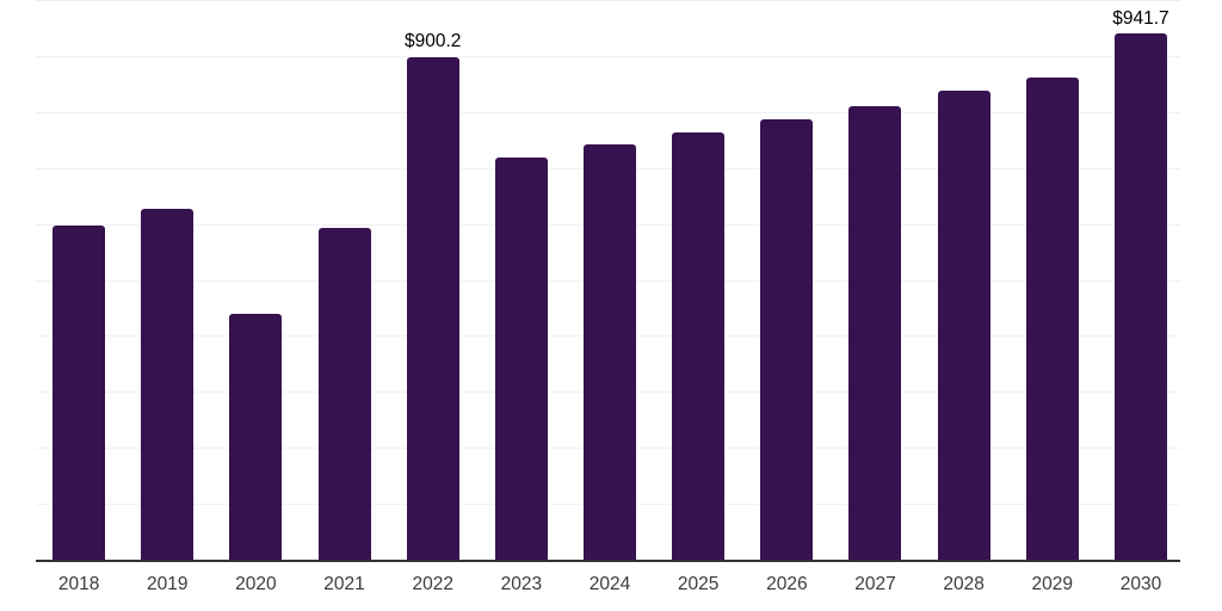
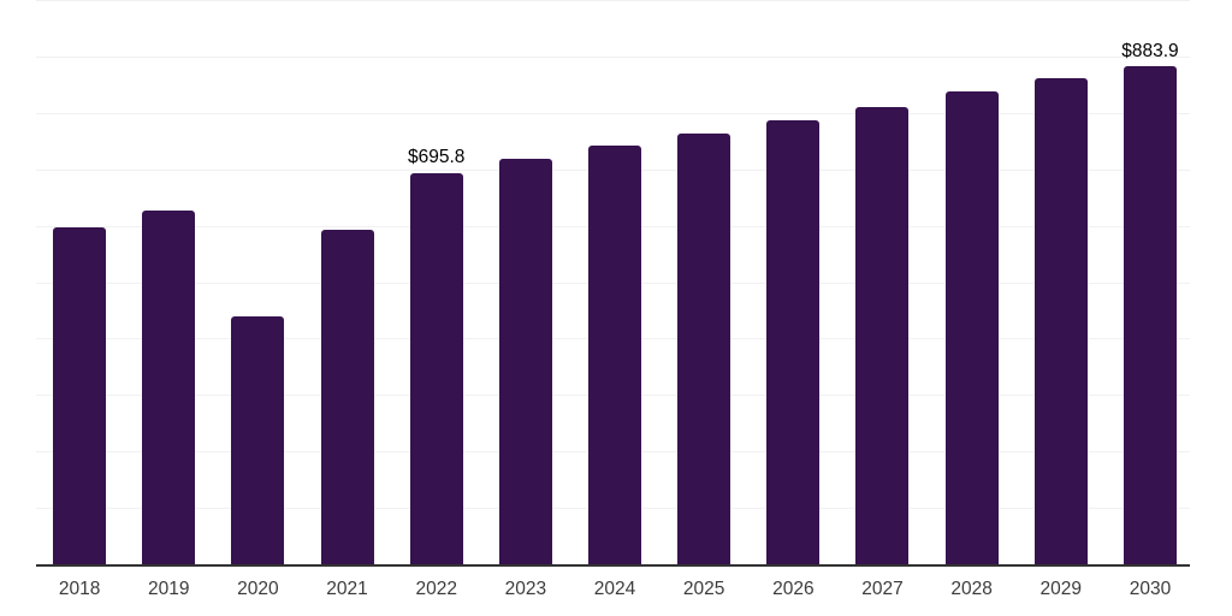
2022: $900.2 -> $695.8
2030: $941.7 -> $883.9
